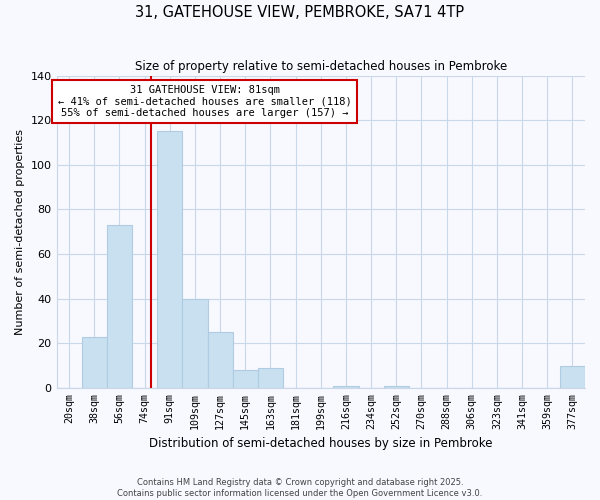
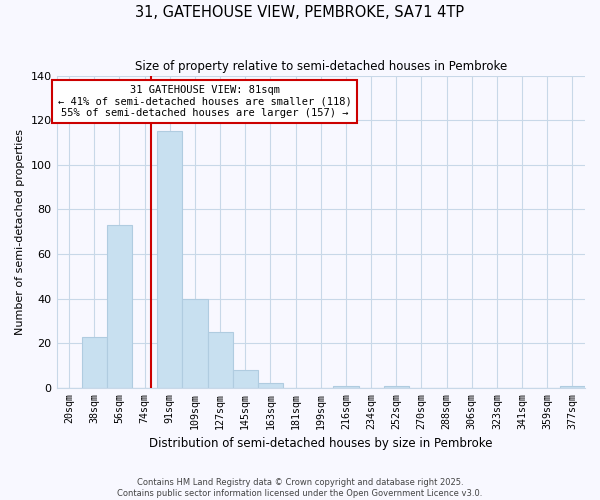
163sqm: 9 -> 2
377sqm: 10 -> 1
